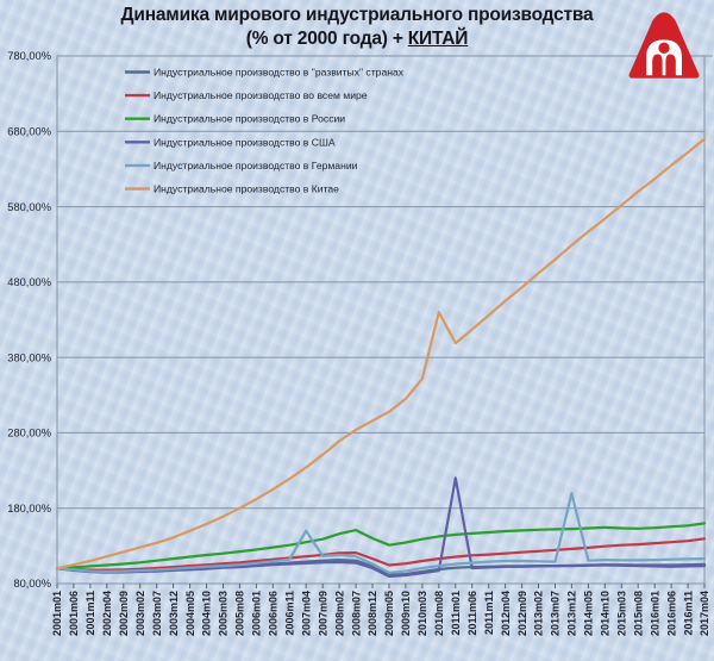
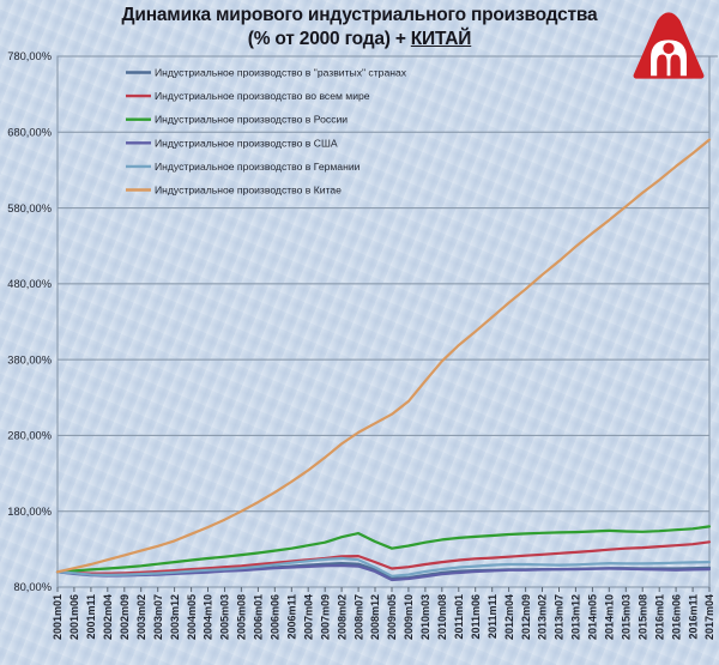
Индустриальное производство в Германии/2007m04: 150% -> 110%
Индустриальное производство в Китае/2010m08: 440% -> 380%
Индустриальное производство в США/2011m01: 220% -> 100%
Индустриальное производство в Германии/2013m12: 200% -> 110%
